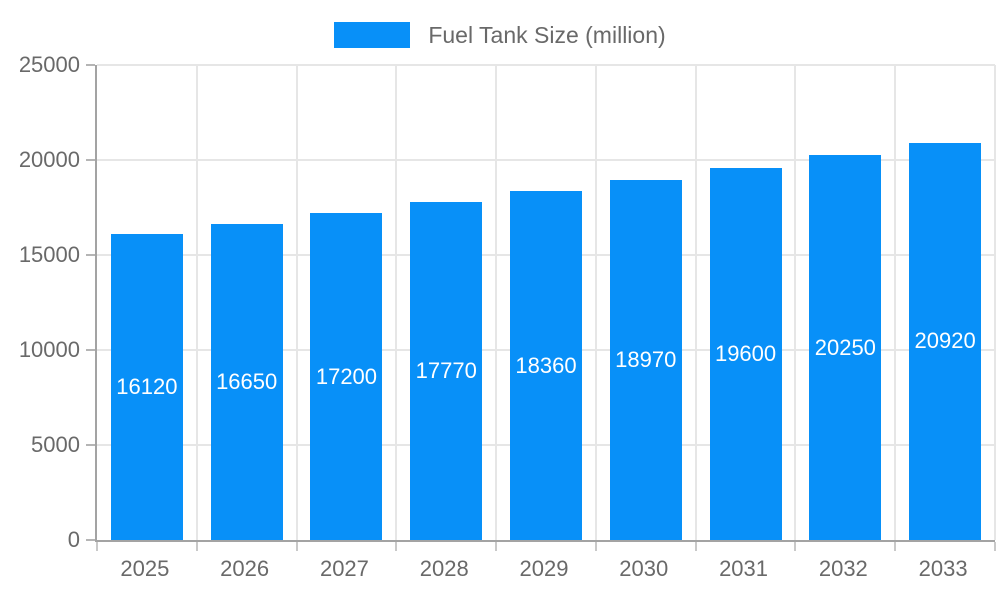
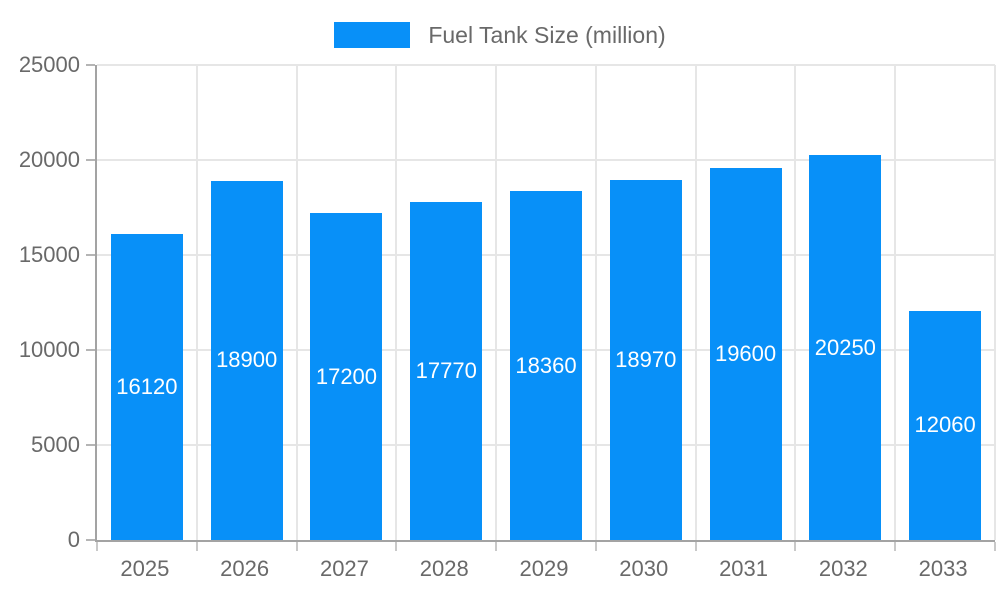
2026: 16650 -> 18900
2033: 20920 -> 12060
